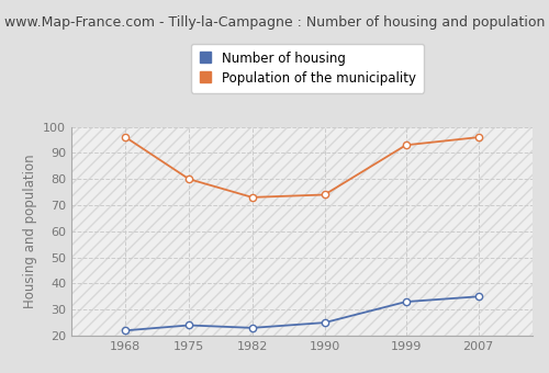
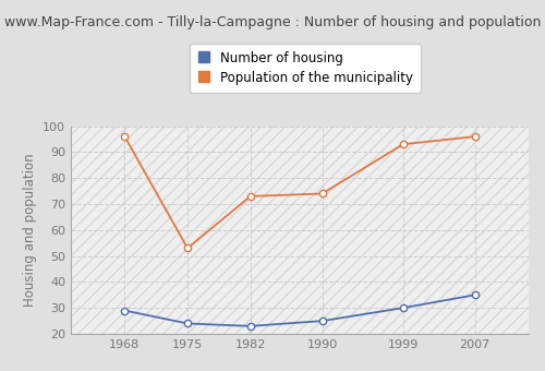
Number of housing/1968: 22 -> 29
Population of the municipality/1975: 80 -> 53
Number of housing/1999: 33 -> 30
